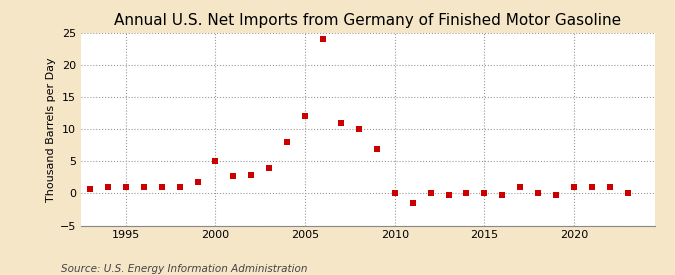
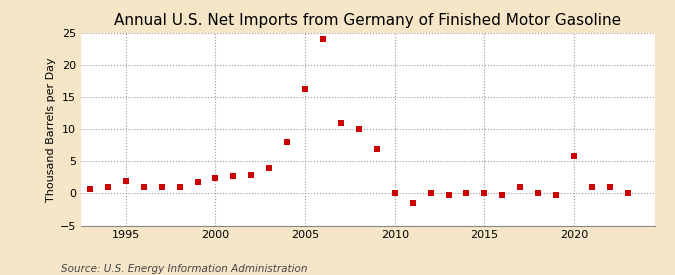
1995: 1.0 -> 2.0
2000: 5.0 -> 2.4
2005: 12.0 -> 16.2
2020: 1.0 -> 5.8
